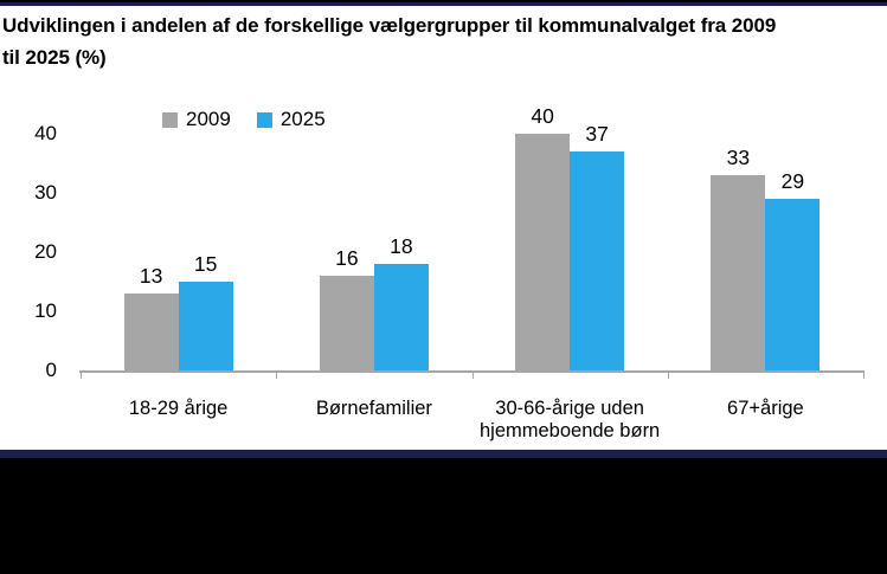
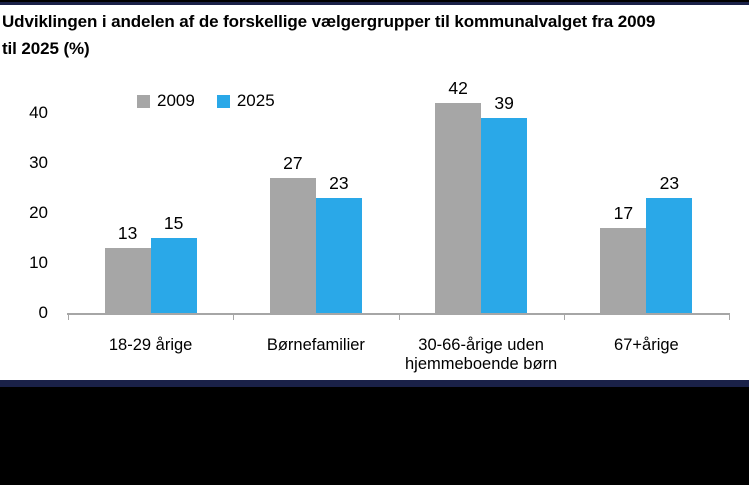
2009/Børnefamilier: 16 -> 27
2025/Børnefamilier: 18 -> 23
2009/30-66-årige uden hjemmeboende børn: 40 -> 42
2025/30-66-årige uden hjemmeboende børn: 37 -> 39
2009/67+årige: 33 -> 17
2025/67+årige: 29 -> 23
